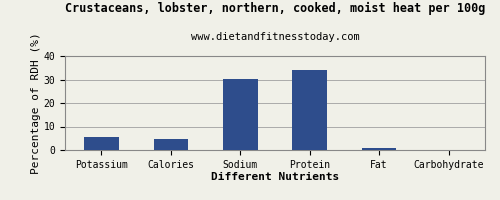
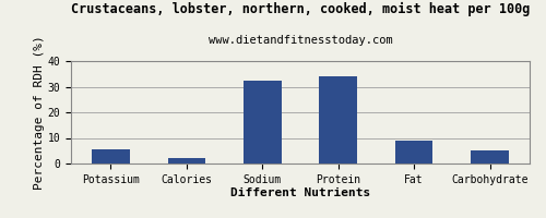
Calories: 4.5 -> 2.0
Sodium: 30.2 -> 32.5
Fat: 1.0 -> 9.0
Carbohydrate: 0.2 -> 5.0
